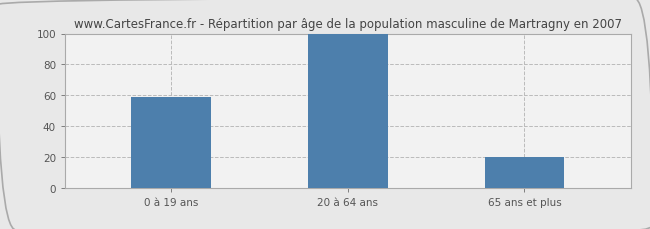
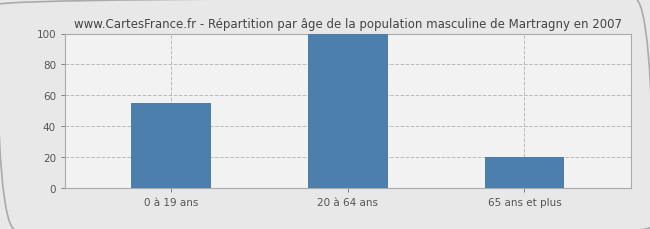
0 à 19 ans: 59 -> 55
